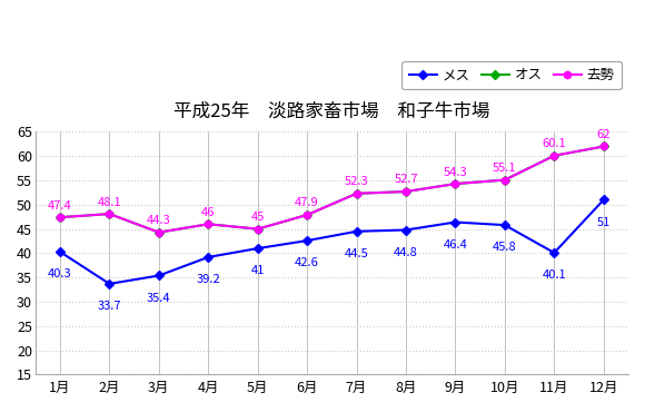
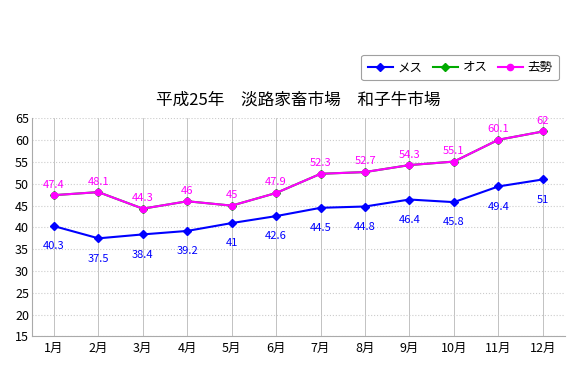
メス/2月: 33.7 -> 37.5
メス/3月: 35.4 -> 38.4
メス/11月: 40.1 -> 49.4
